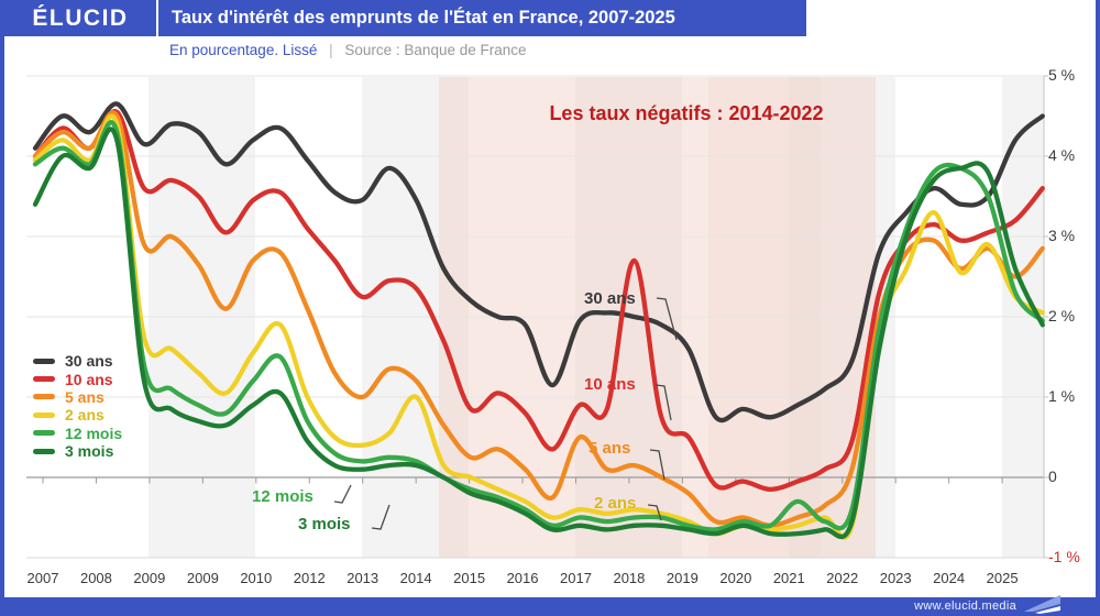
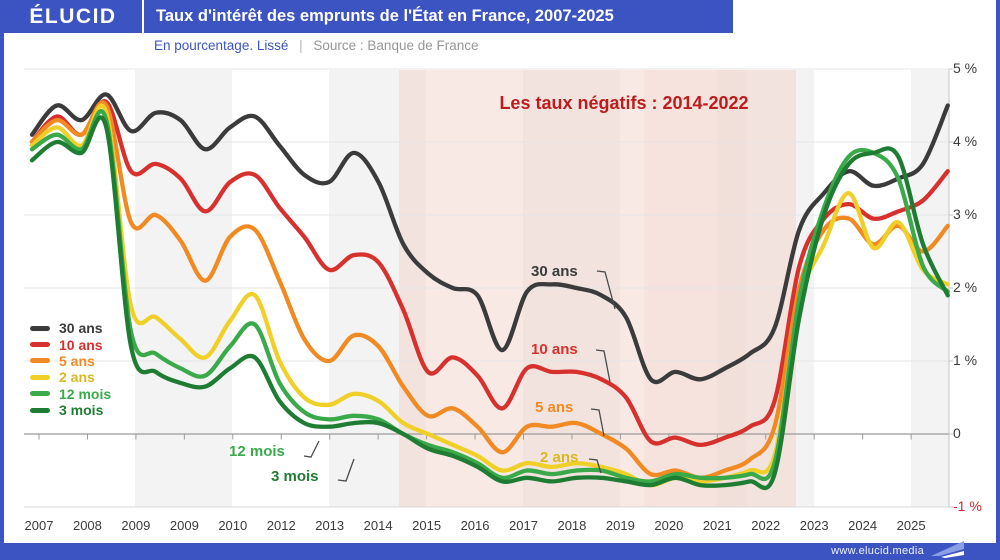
3 mois/2007: 3.4% -> 3.8%
2 ans/2014: 1.0% -> 0.5%
5 ans/2017: 0.5% -> 0.1%
10 ans/2018: 2.7% -> 0.8%
12 mois/2021: -0.3% -> -0.6%
2 ans/2022: -0.6% -> -0.3%
30 ans/2025: 4.2% -> 3.7%
